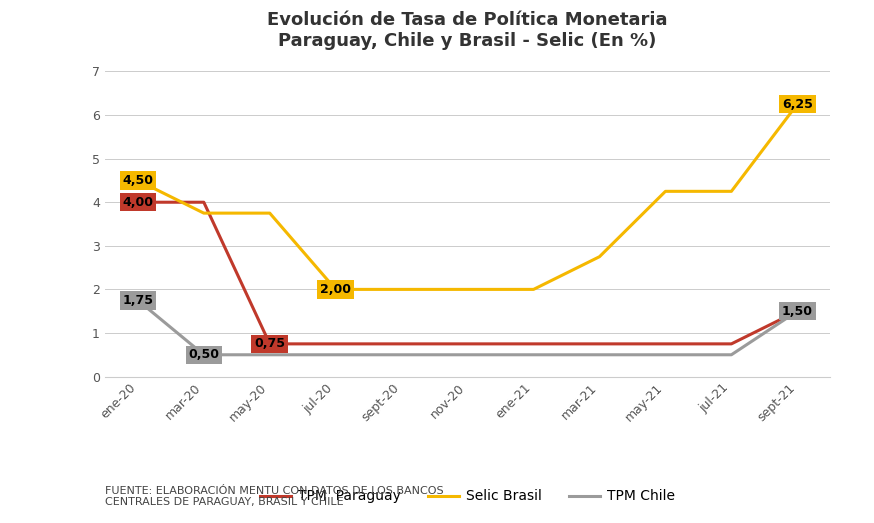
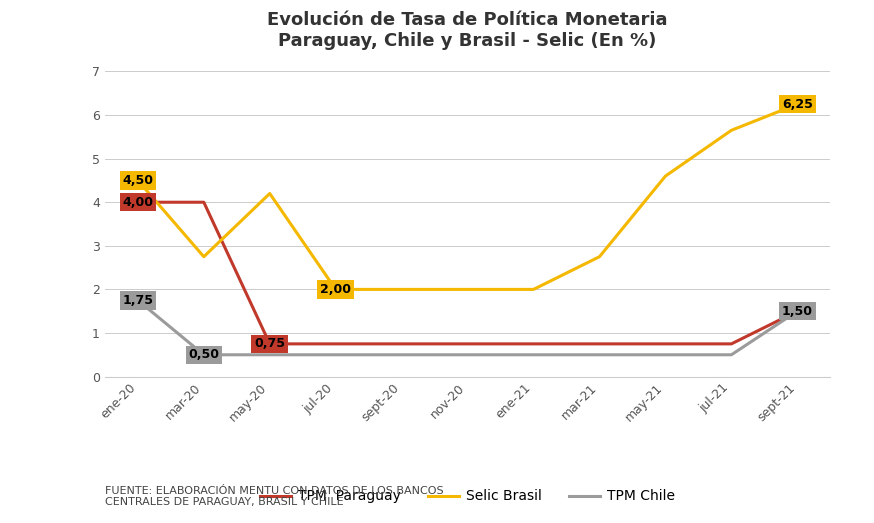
Selic Brasil/mar-20: 3.75 -> 2.75
Selic Brasil/may-20: 3.75 -> 4.20
Selic Brasil/may-21: 4.25 -> 4.60
Selic Brasil/jul-21: 4.25 -> 5.65
